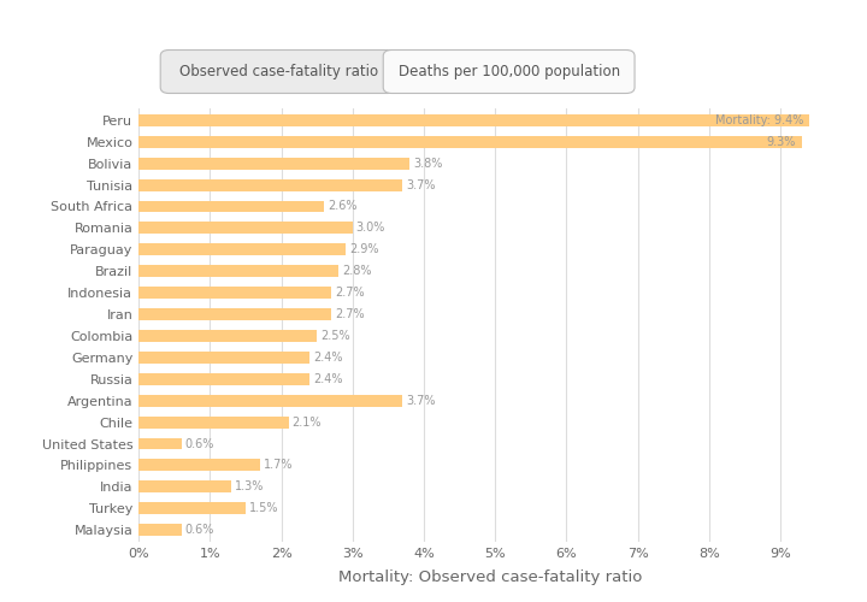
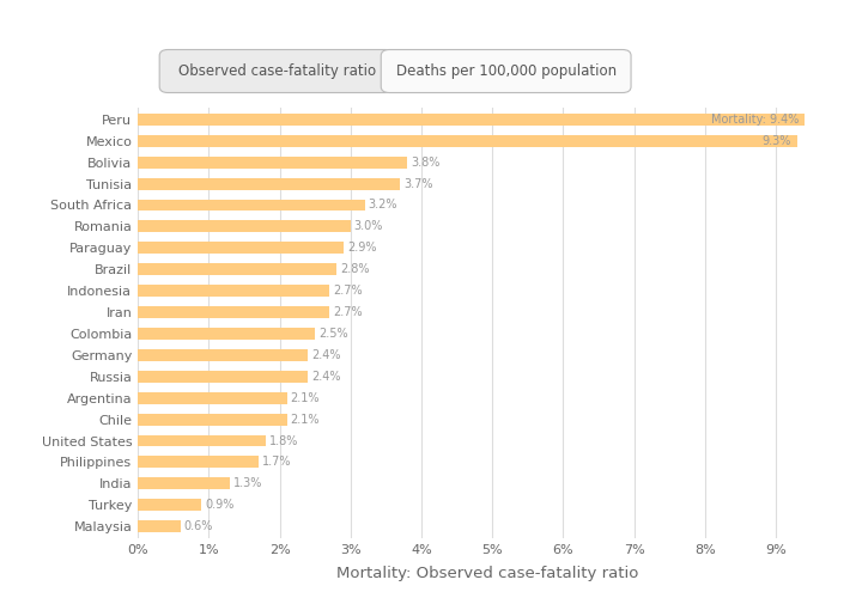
South Africa: 2.6% -> 3.2%
Argentina: 3.7% -> 2.1%
United States: 0.6% -> 1.8%
Turkey: 1.5% -> 0.9%
